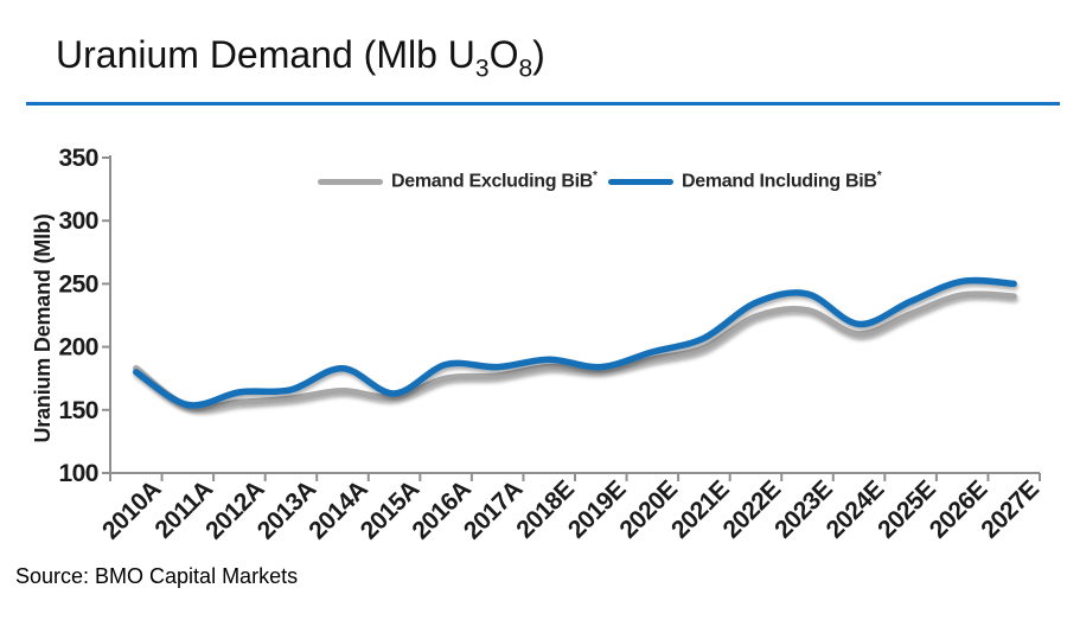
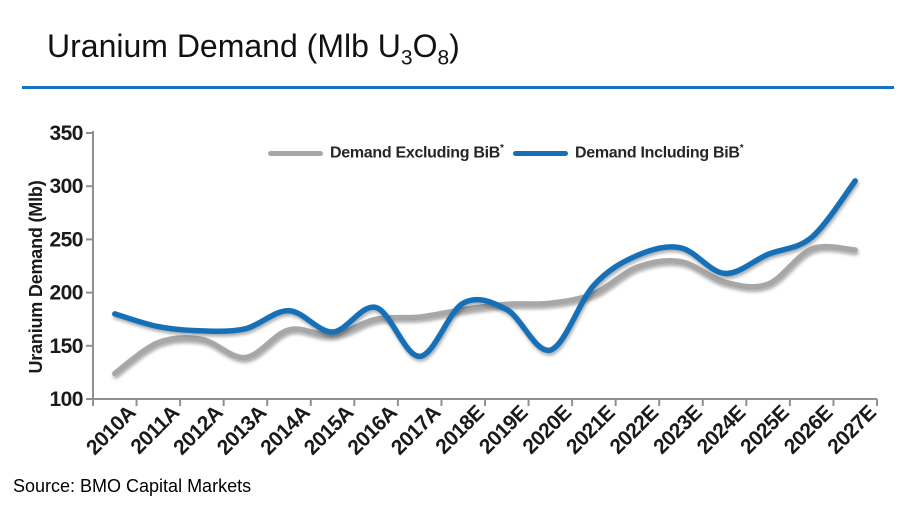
Demand Excluding BiB*/2010A: 183 -> 124
Demand Including BiB*/2011A: 154 -> 168
Demand Excluding BiB*/2013A: 159 -> 139
Demand Including BiB*/2017A: 184 -> 140
Demand Excluding BiB*/2019E: 181 -> 189
Demand Including BiB*/2020E: 196 -> 146
Demand Excluding BiB*/2025E: 226 -> 208
Demand Including BiB*/2027E: 250 -> 305
